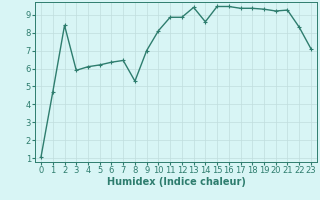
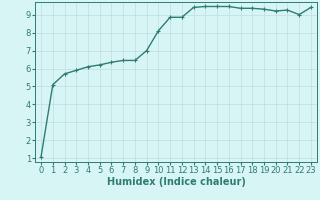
1: 4.7 -> 5.1
2: 8.4 -> 5.7
8: 5.3 -> 6.5
14: 8.6 -> 9.4
22: 8.3 -> 9.0
23: 7.1 -> 9.4
